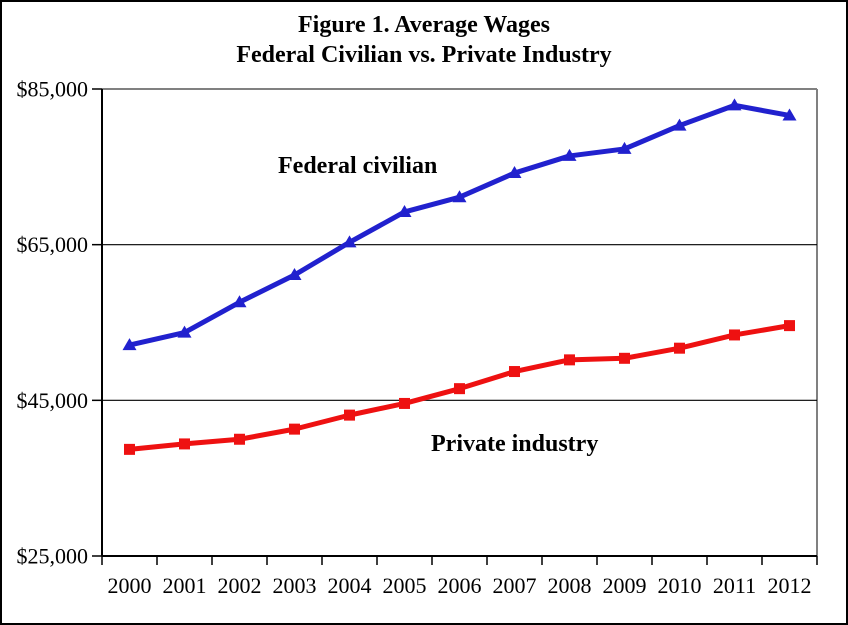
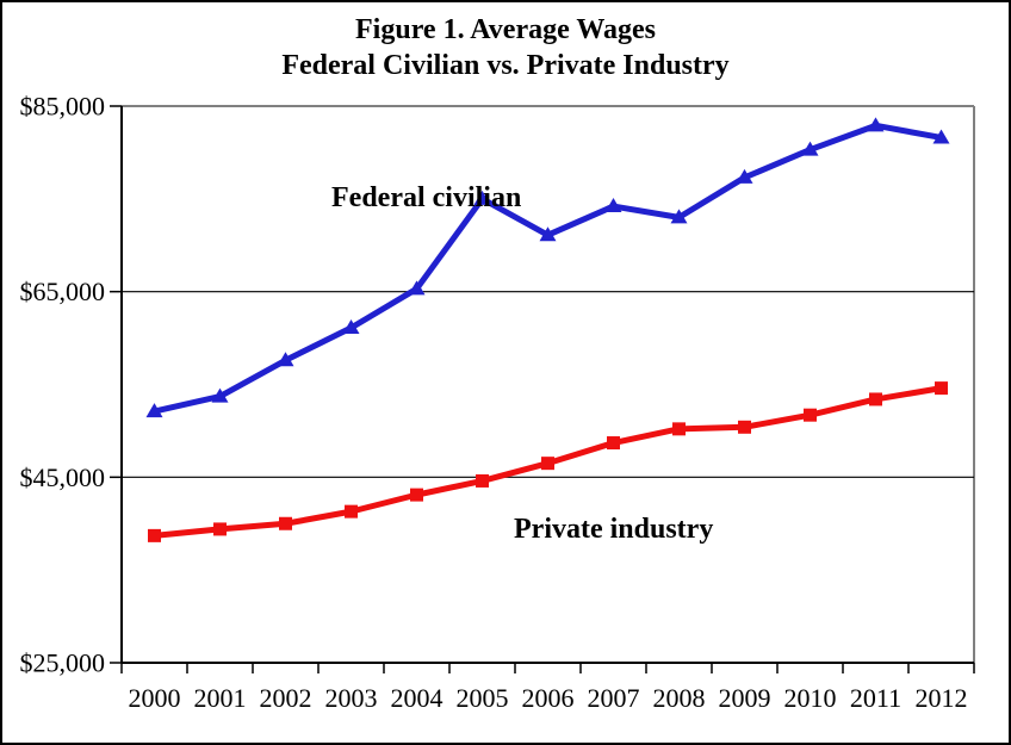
Federal civilian/2005: $69000 -> $75000
Federal civilian/2008: $76000 -> $73000
